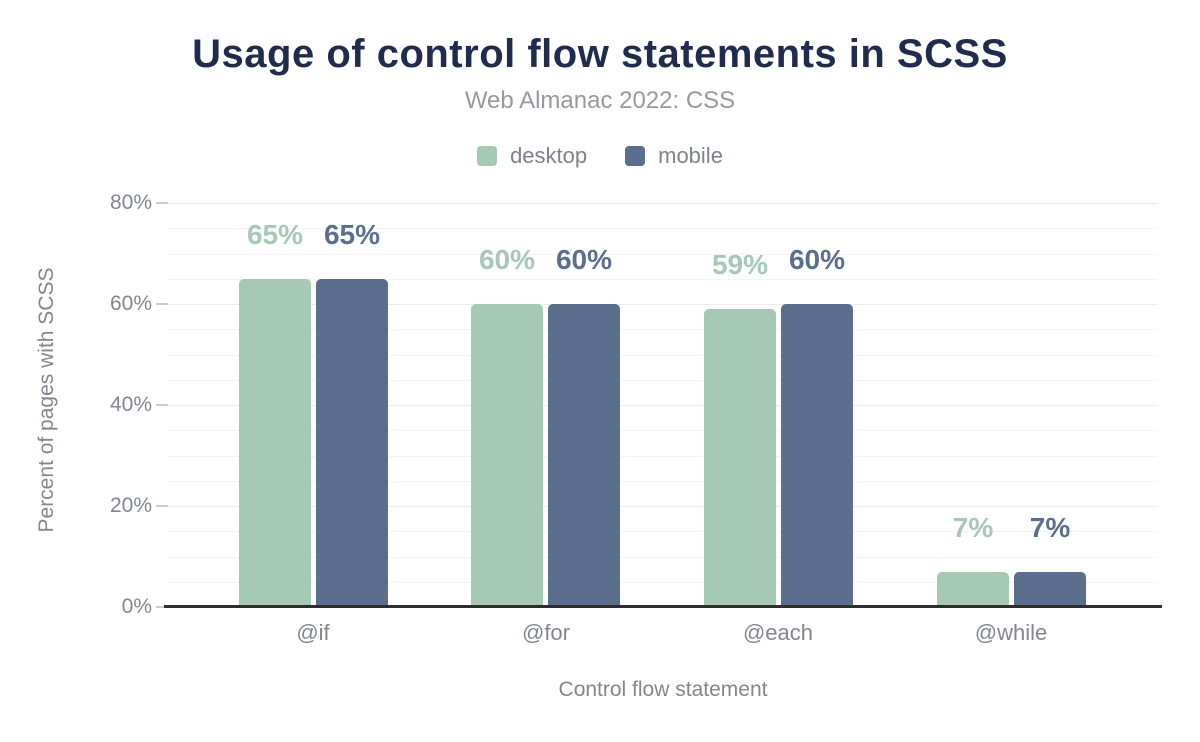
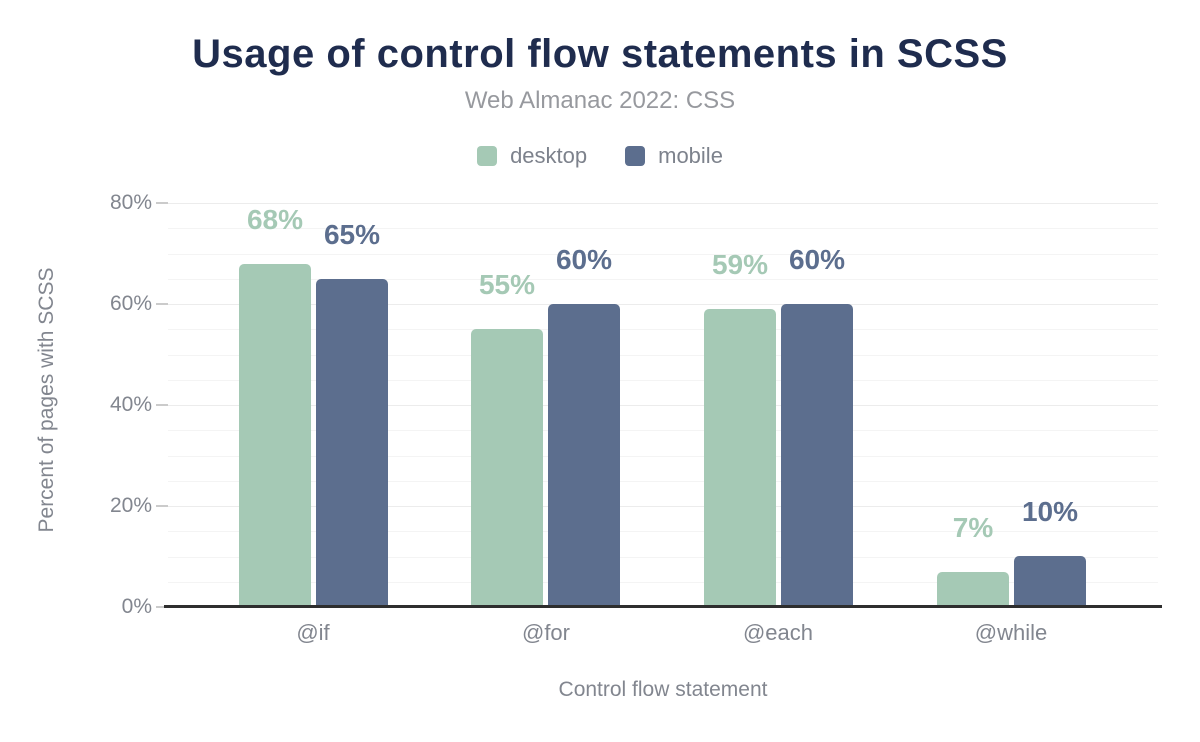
desktop/@if: 65% -> 68%
desktop/@for: 60% -> 55%
mobile/@while: 7% -> 10%
